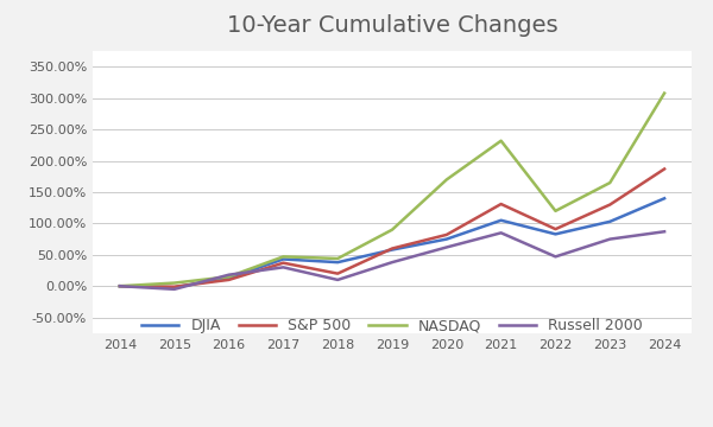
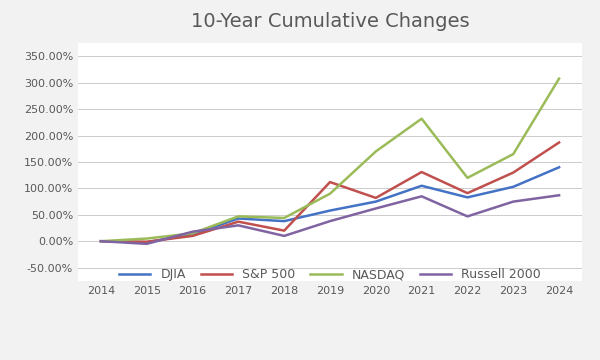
S&P 500/2019: 60% -> 112%
